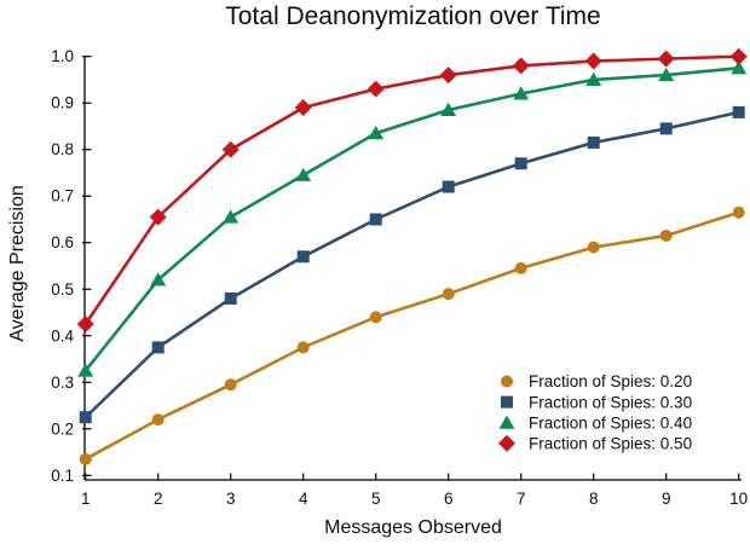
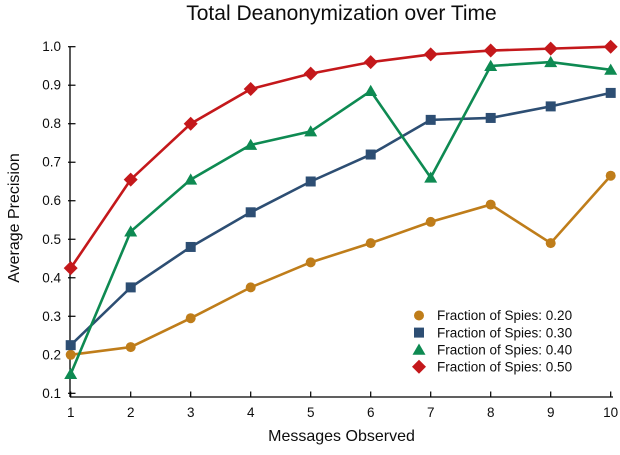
Fraction of Spies: 0.20/1: 0.14 -> 0.20
Fraction of Spies: 0.40/1: 0.33 -> 0.15
Fraction of Spies: 0.40/5: 0.83 -> 0.78
Fraction of Spies: 0.30/7: 0.77 -> 0.81
Fraction of Spies: 0.40/7: 0.92 -> 0.66
Fraction of Spies: 0.20/9: 0.61 -> 0.49
Fraction of Spies: 0.40/10: 0.97 -> 0.94
